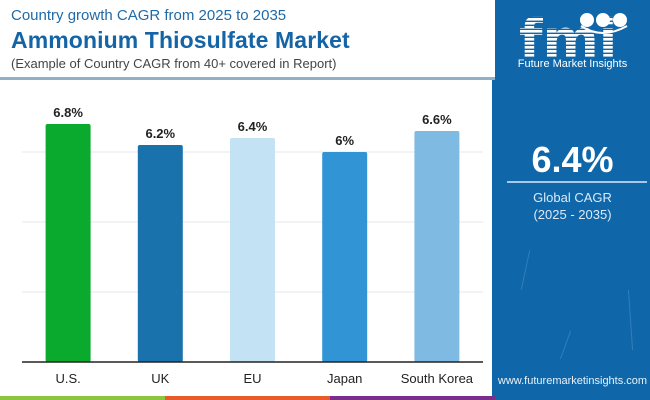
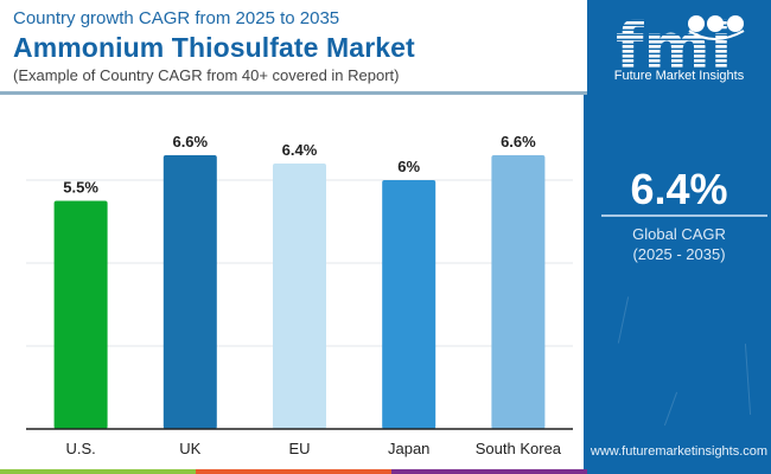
U.S.: 6.8% -> 5.5%
UK: 6.2% -> 6.6%
